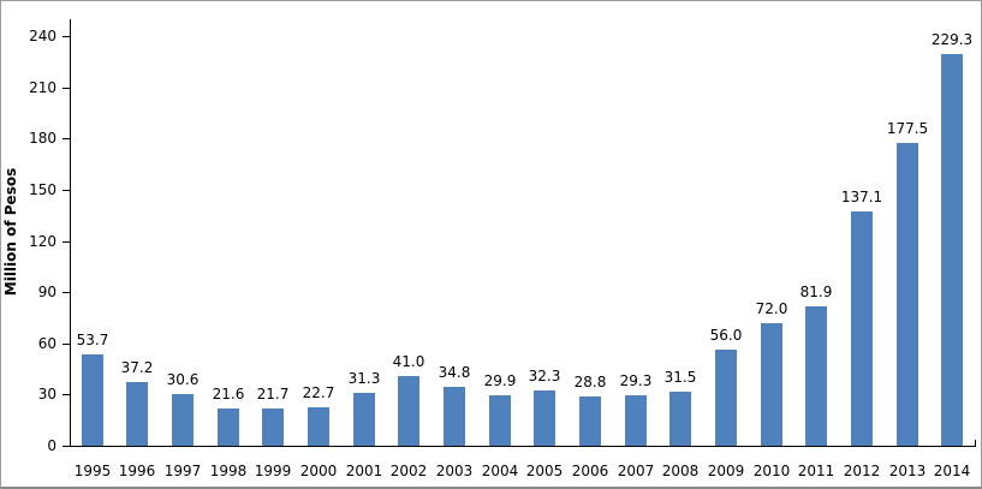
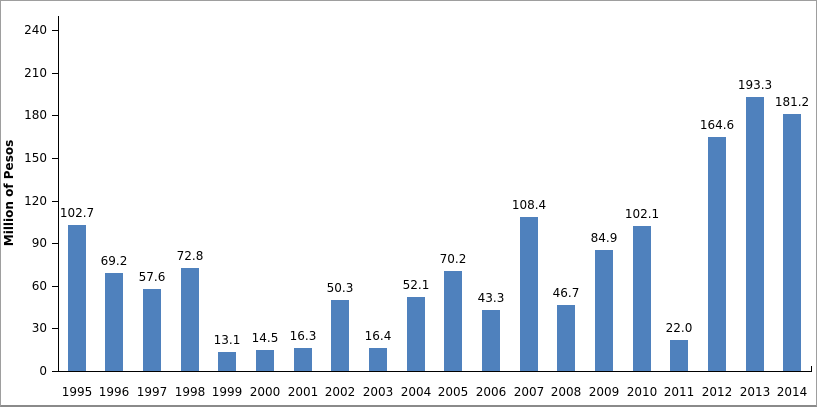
1995: 53.7 -> 102.7
1996: 37.2 -> 69.2
1997: 30.6 -> 57.6
1998: 21.6 -> 72.8
1999: 21.7 -> 13.1
2000: 22.7 -> 14.5
2001: 31.3 -> 16.3
2002: 41.0 -> 50.3
2003: 34.8 -> 16.4
2004: 29.9 -> 52.1
2005: 32.3 -> 70.2
2006: 28.8 -> 43.3
2007: 29.3 -> 108.4
2008: 31.5 -> 46.7
2009: 56.0 -> 84.9
2010: 72.0 -> 102.1
2011: 81.9 -> 22.0
2012: 137.1 -> 164.6
2013: 177.5 -> 193.3
2014: 229.3 -> 181.2
